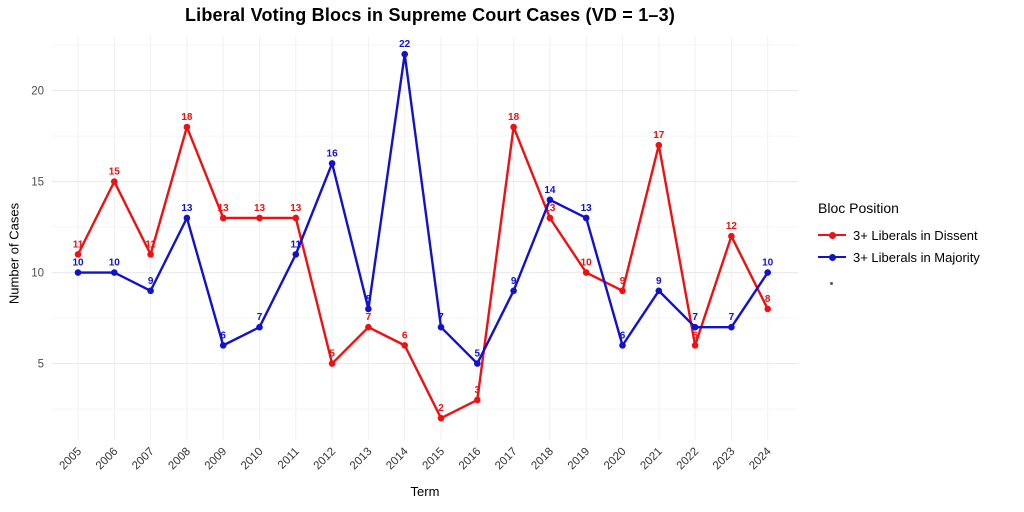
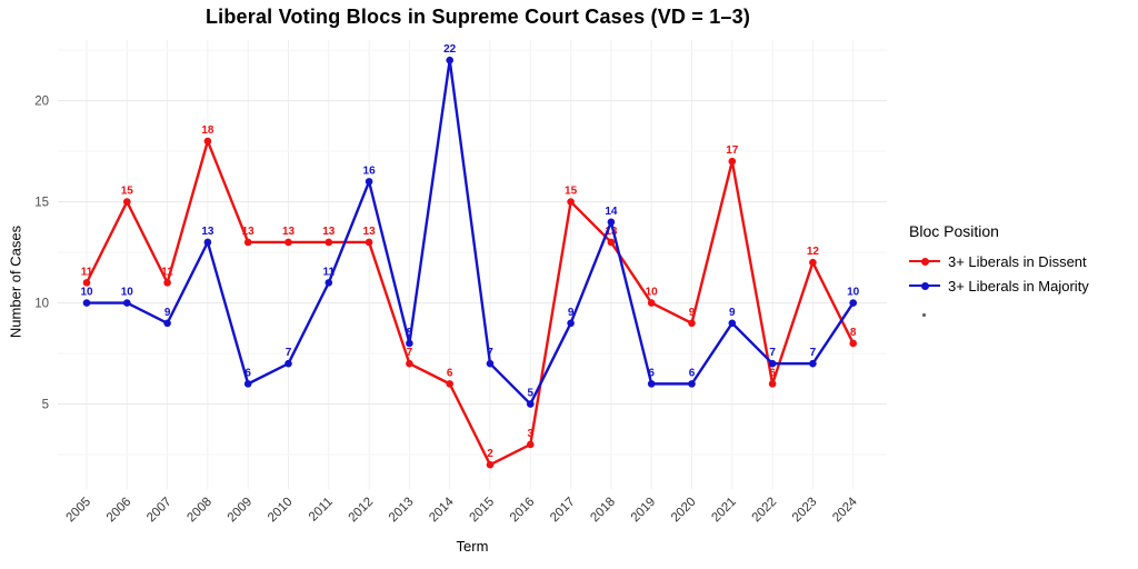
3+ Liberals in Dissent/2012: 5 -> 13
3+ Liberals in Dissent/2017: 18 -> 15
3+ Liberals in Majority/2019: 13 -> 6
